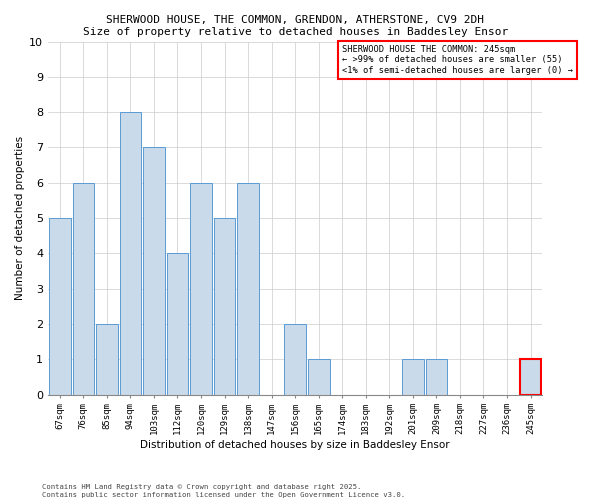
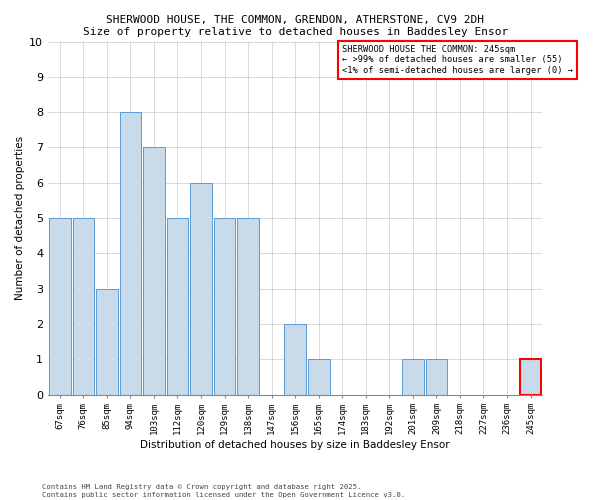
76sqm: 6 -> 5
85sqm: 2 -> 3
112sqm: 4 -> 5
138sqm: 6 -> 5
